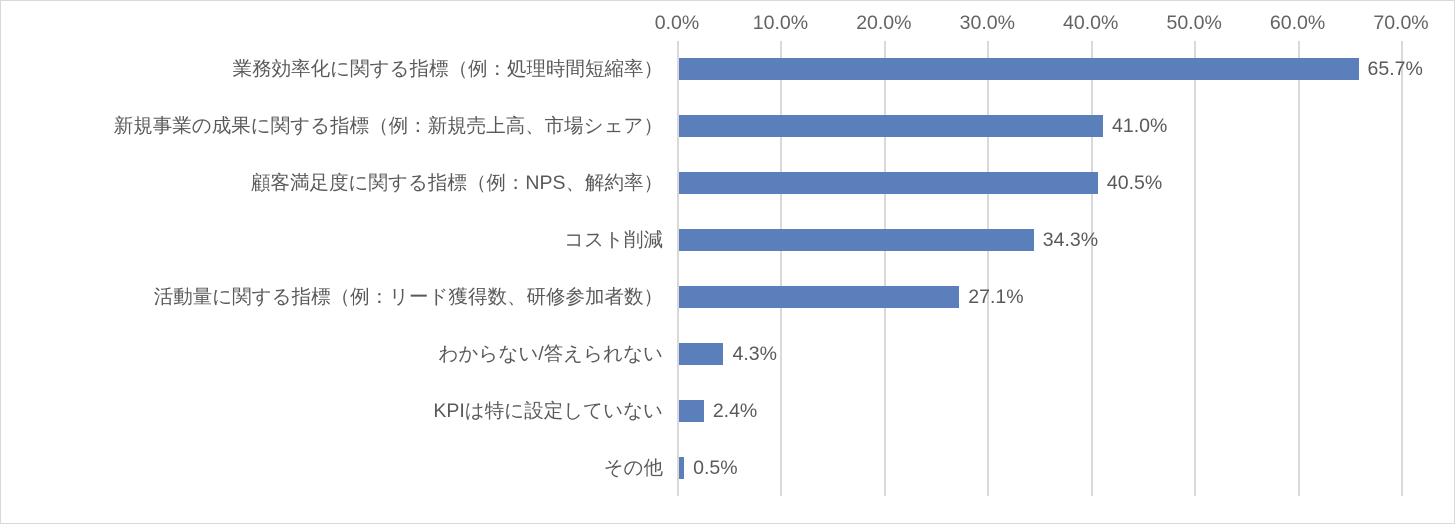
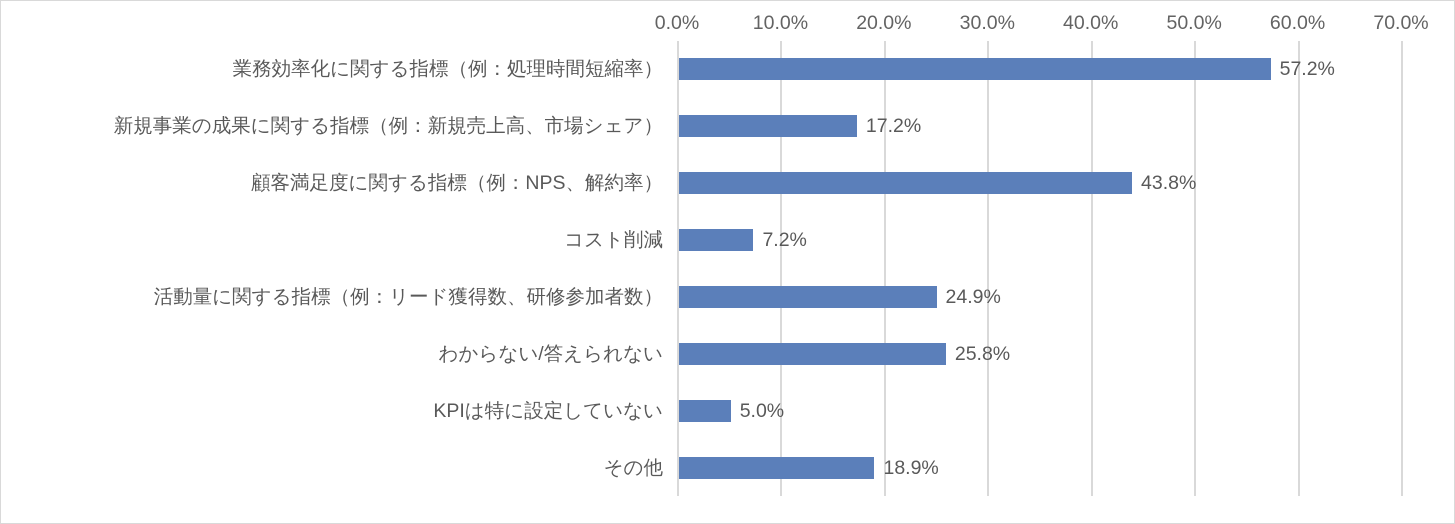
業務効率化に関する指標（例：処理時間短縮率）: 65.7% -> 57.2%
新規事業の成果に関する指標（例：新規売上高、市場シェア）: 41.0% -> 17.2%
顧客満足度に関する指標（例：NPS、解約率）: 40.5% -> 43.8%
コスト削減: 34.3% -> 7.2%
活動量に関する指標（例：リード獲得数、研修参加者数）: 27.1% -> 24.9%
わからない/答えられない: 4.3% -> 25.8%
KPIは特に設定していない: 2.4% -> 5.0%
その他: 0.5% -> 18.9%
